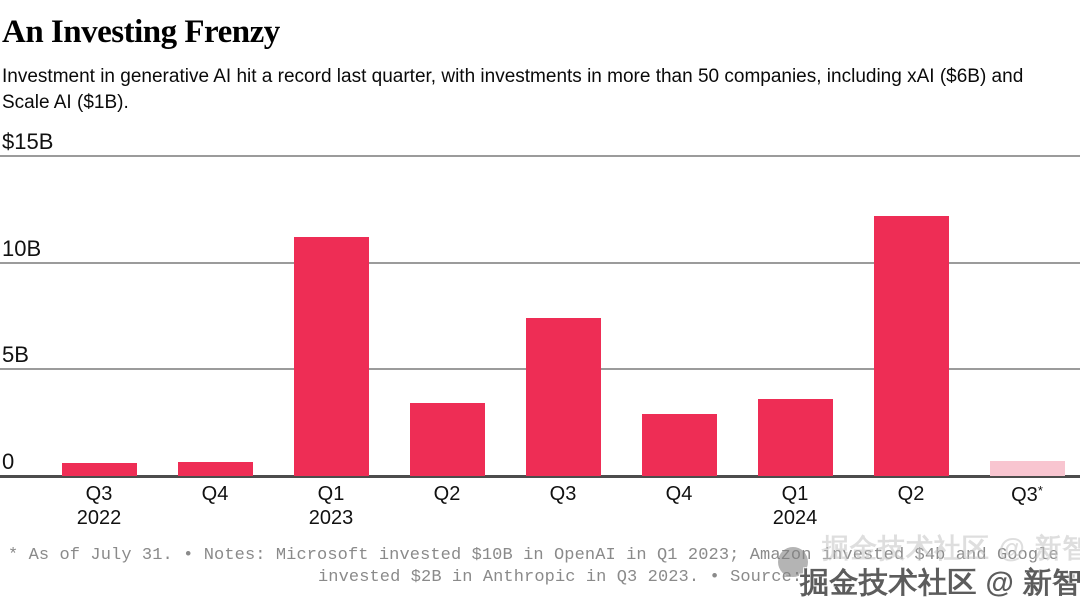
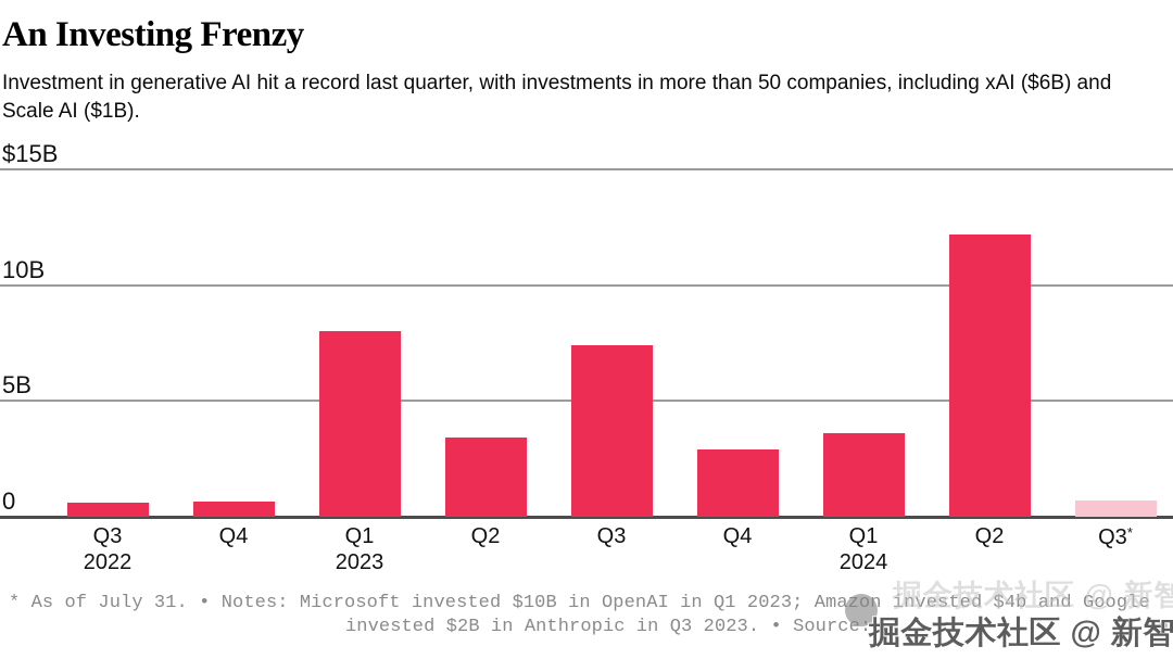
Q1 2023: $11.2B -> $8.0B
